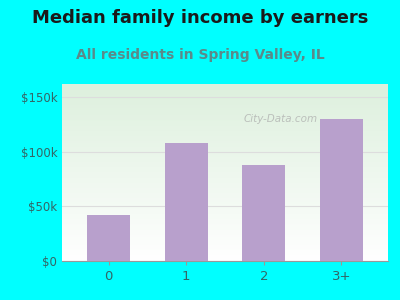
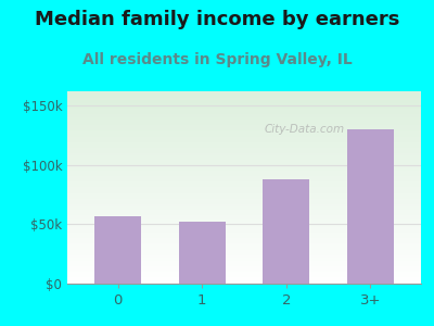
0: $42k -> $57k
1: $108k -> $52k
